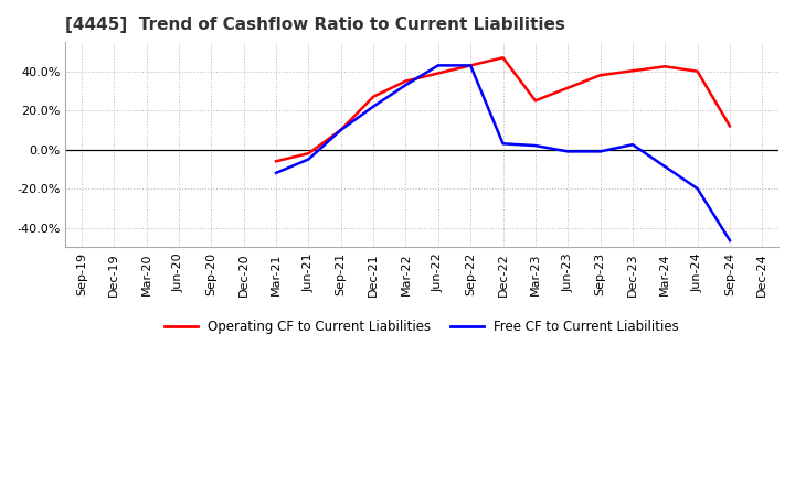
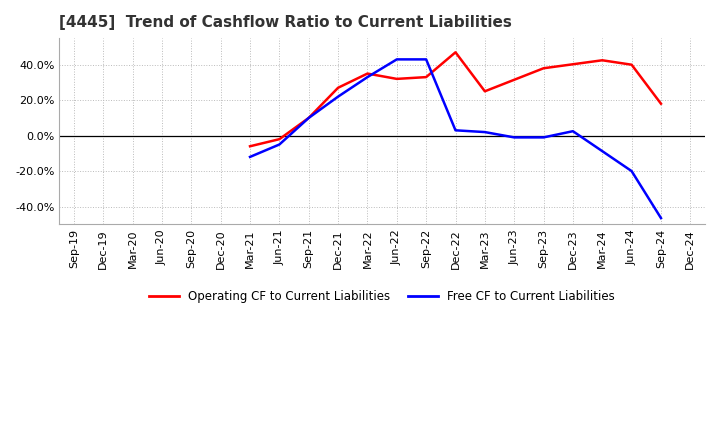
Operating CF to Current Liabilities/Jun-22: 39% -> 32%
Operating CF to Current Liabilities/Sep-22: 43% -> 33%
Operating CF to Current Liabilities/Sep-24: 12% -> 18%
